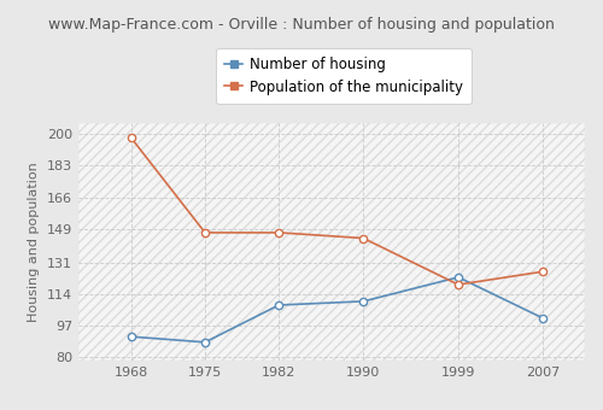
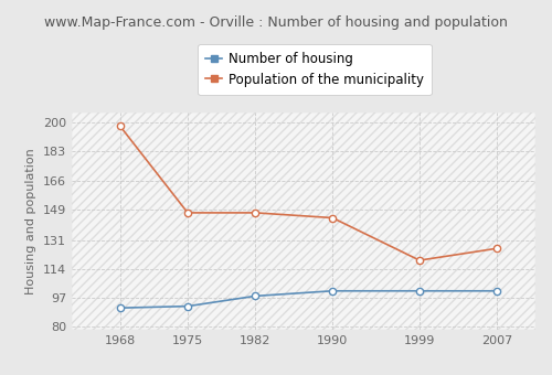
Number of housing/1975: 88 -> 92
Number of housing/1982: 108 -> 98
Number of housing/1990: 110 -> 101
Number of housing/1999: 123 -> 101
